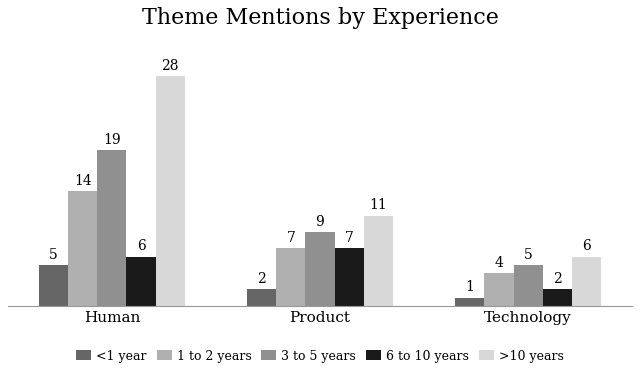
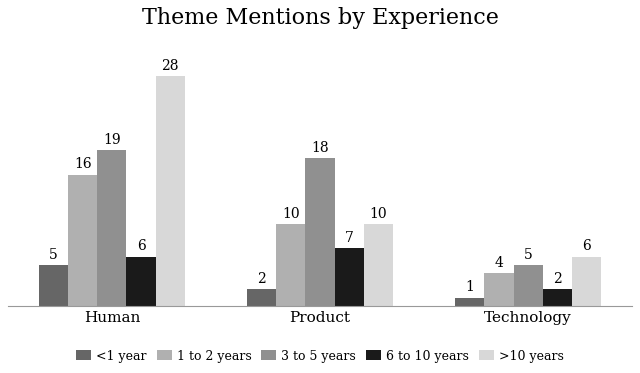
1 to 2 years/Human: 14 -> 16
1 to 2 years/Product: 7 -> 10
3 to 5 years/Product: 9 -> 18
>10 years/Product: 11 -> 10
